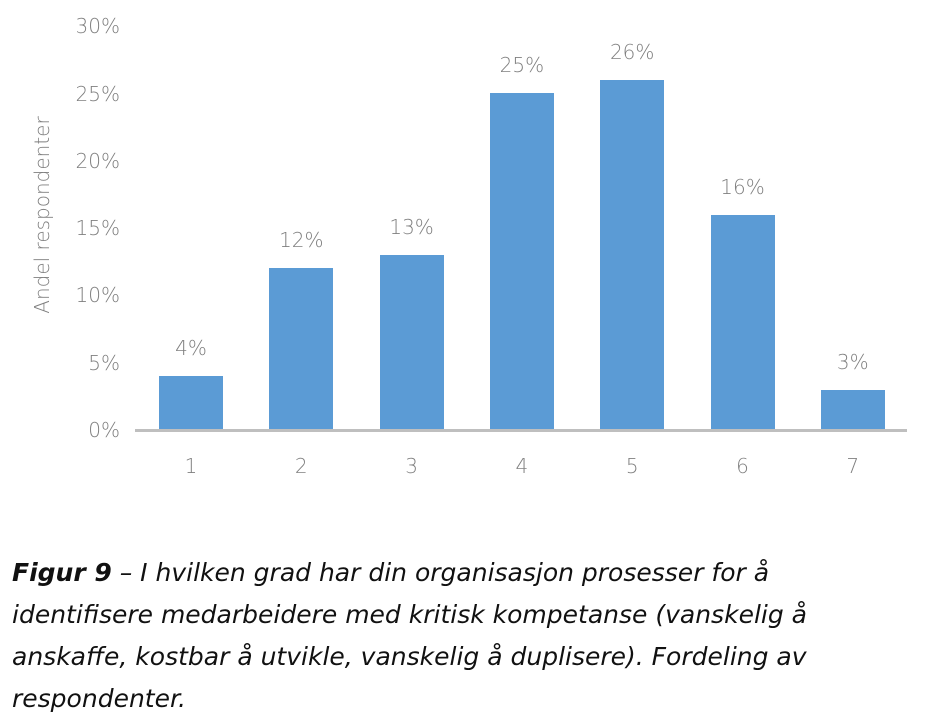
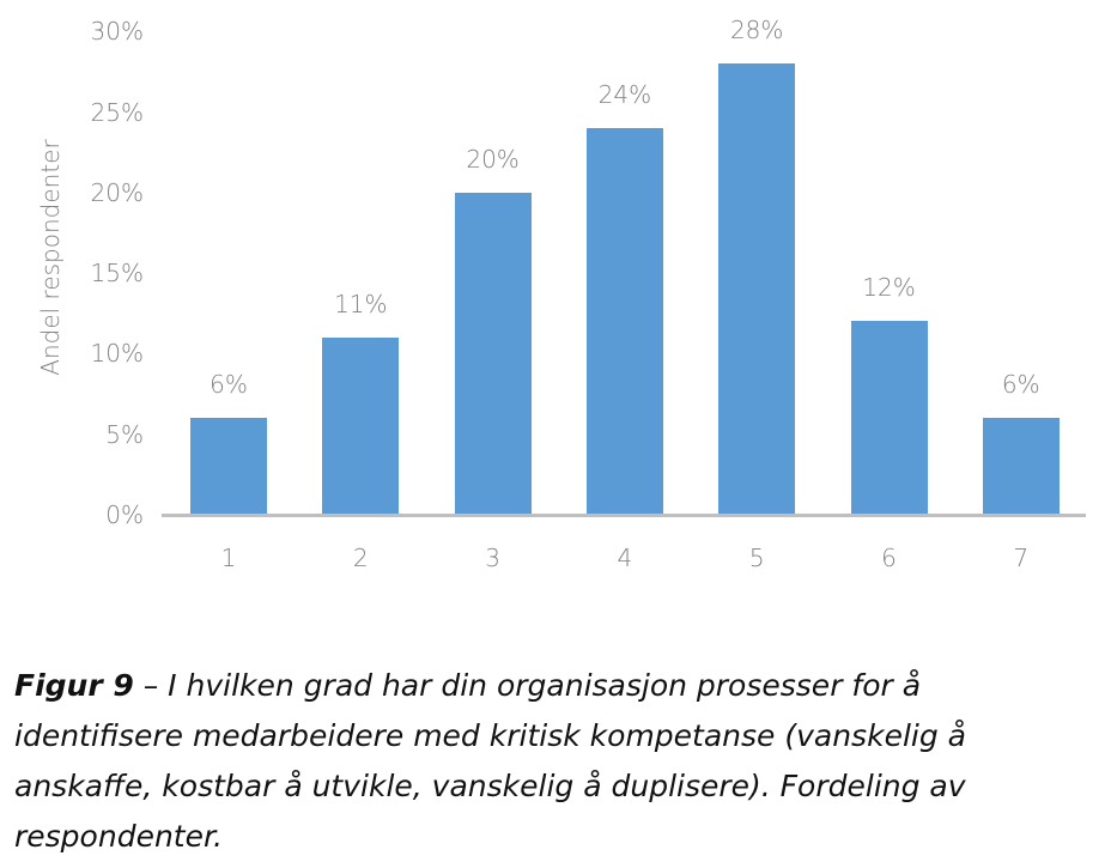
1: 4% -> 6%
2: 12% -> 11%
3: 13% -> 20%
4: 25% -> 24%
5: 26% -> 28%
6: 16% -> 12%
7: 3% -> 6%
